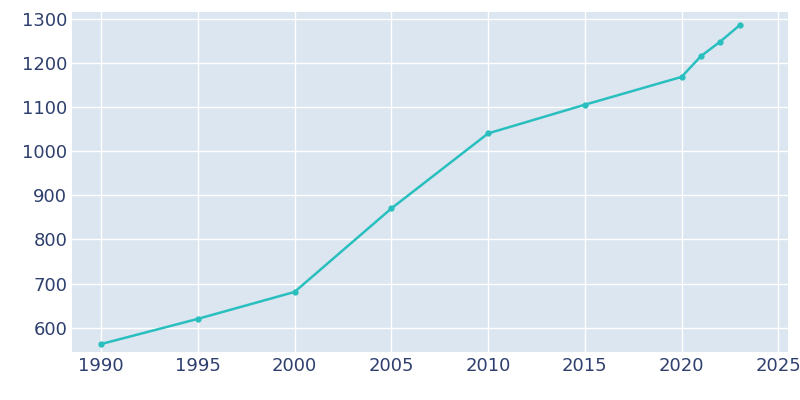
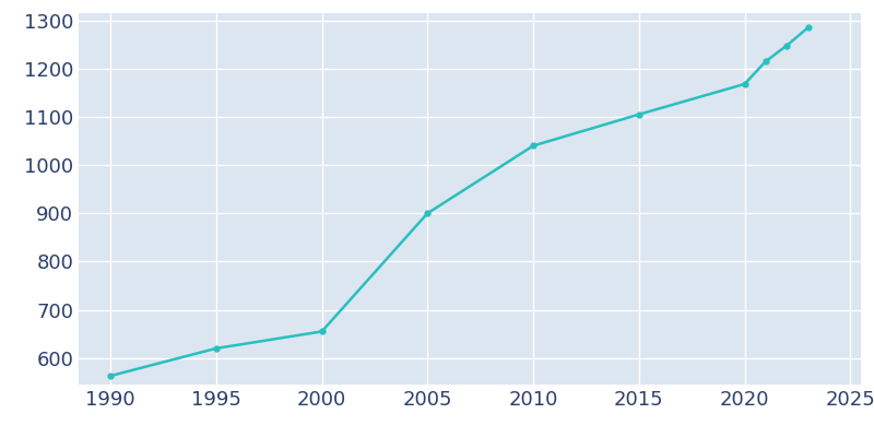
2000: 681 -> 655
2005: 870 -> 900
